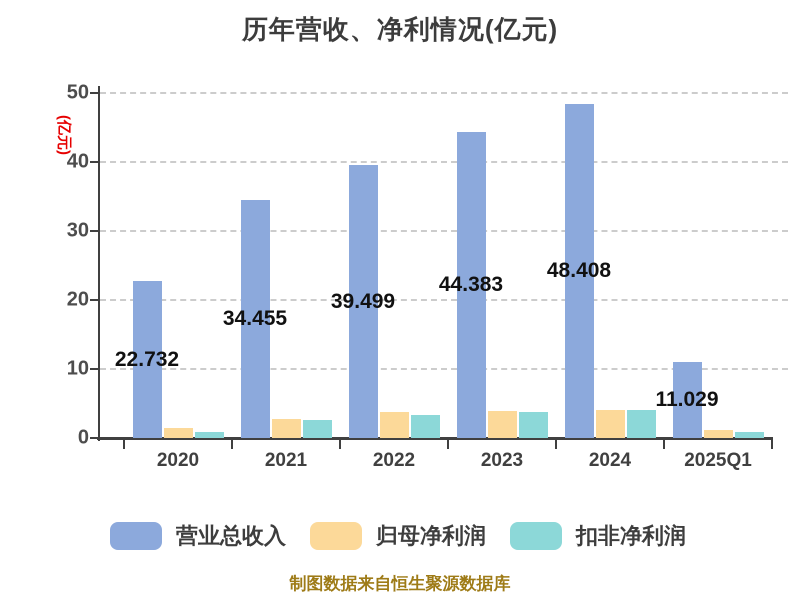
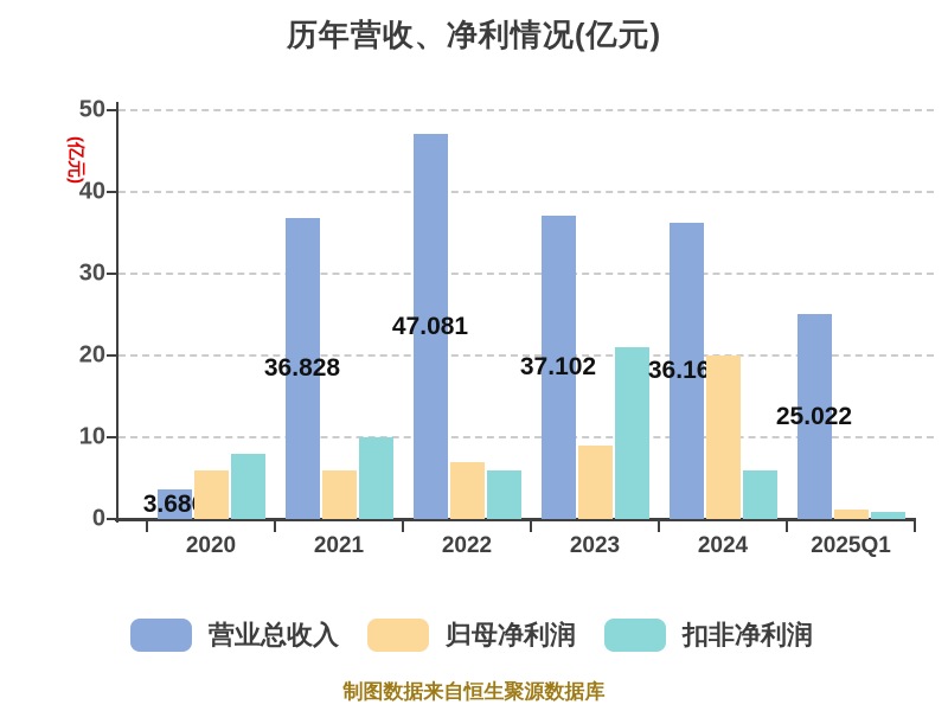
营业总收入/2020: 22.732 -> 3.686
归母净利润/2020: 1 -> 6
扣非净利润/2020: 1 -> 8
营业总收入/2021: 34.455 -> 36.828
归母净利润/2021: 3 -> 6
扣非净利润/2021: 3 -> 10
营业总收入/2022: 39.499 -> 47.081
归母净利润/2022: 4 -> 7
扣非净利润/2022: 3 -> 6
营业总收入/2023: 44.383 -> 37.102
归母净利润/2023: 4 -> 9
扣非净利润/2023: 4 -> 21
营业总收入/2024: 48.408 -> 36.163
归母净利润/2024: 4 -> 20
扣非净利润/2024: 4 -> 6
营业总收入/2025Q1: 11.029 -> 25.022
